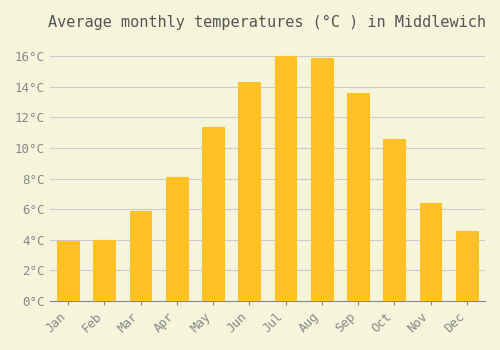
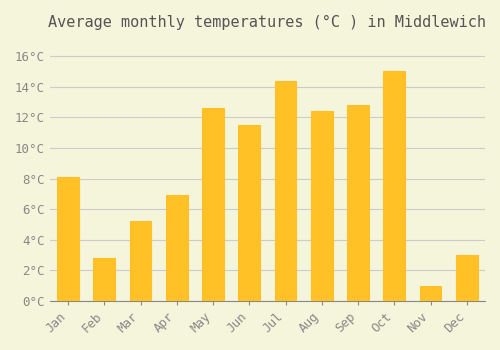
Jan: 3.9°C -> 8.1°C
Feb: 4.0°C -> 2.8°C
Mar: 5.9°C -> 5.2°C
Apr: 8.1°C -> 6.9°C
May: 11.4°C -> 12.6°C
Jun: 14.3°C -> 11.5°C
Jul: 16.0°C -> 14.4°C
Aug: 15.9°C -> 12.4°C
Sep: 13.6°C -> 12.8°C
Oct: 10.6°C -> 15.0°C
Nov: 6.4°C -> 1.0°C
Dec: 4.6°C -> 3.0°C
